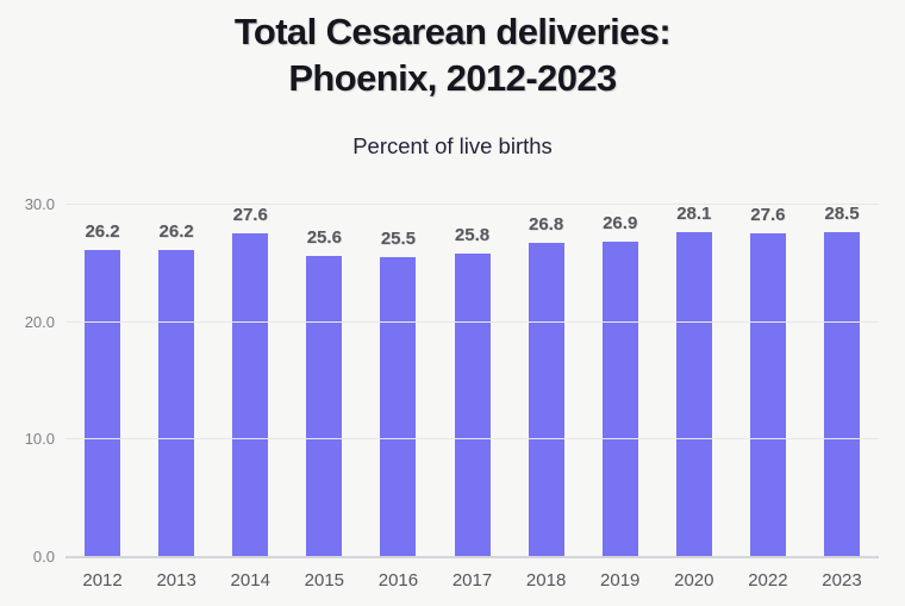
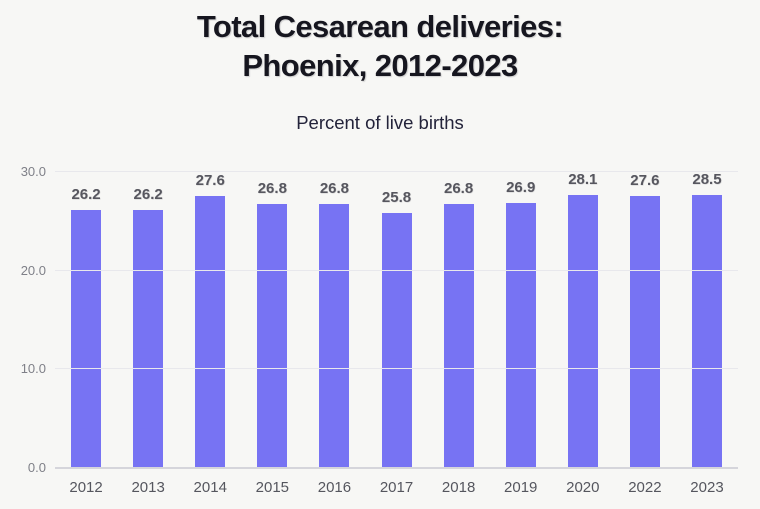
2015: 25.6 -> 26.8
2016: 25.5 -> 26.8
